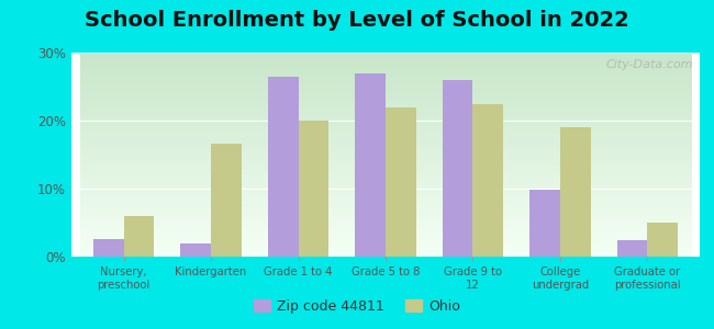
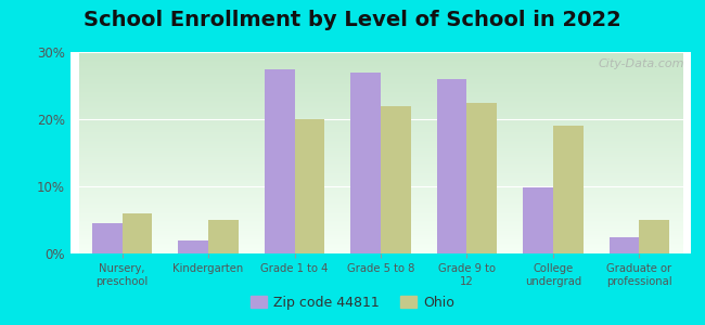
Zip code 44811/Nursery, preschool: 2.6% -> 4.5%
Ohio/Kindergarten: 16.6% -> 5.0%
Zip code 44811/Grade 1 to 4: 26.4% -> 27.5%
